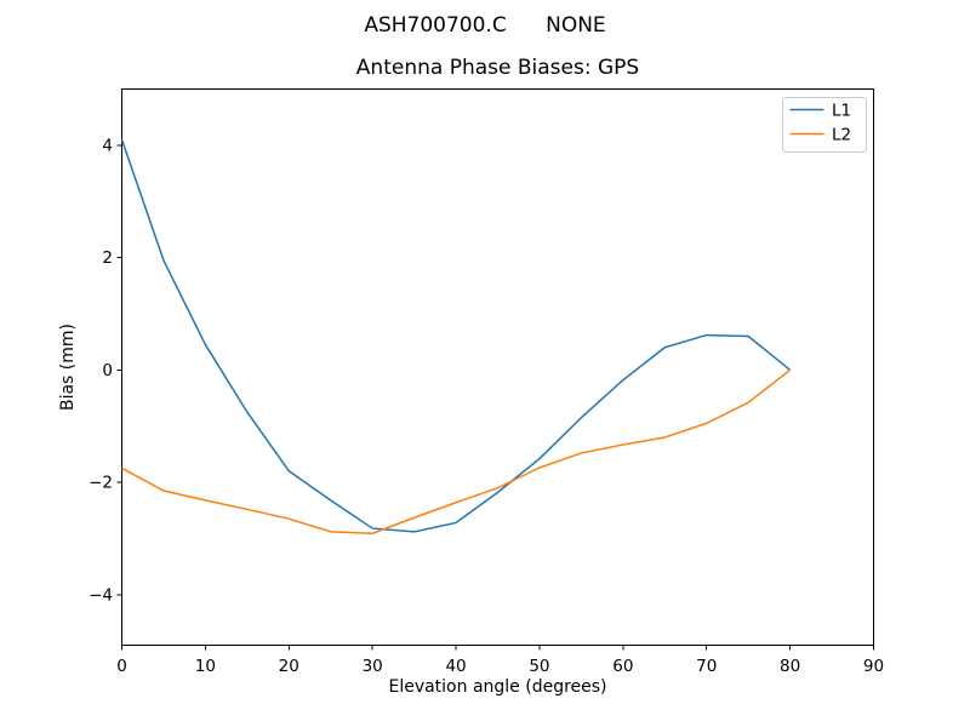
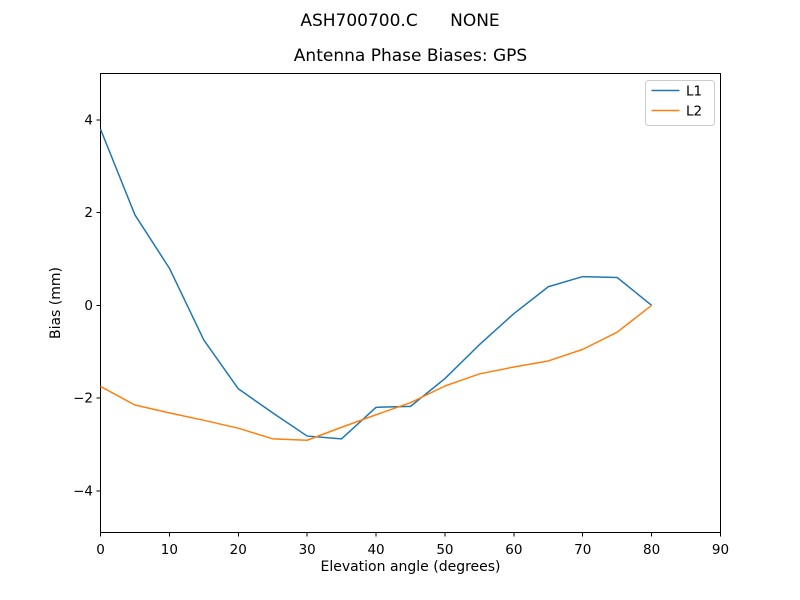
L1/0: 4.1 -> 3.8
L1/10: 0.5 -> 0.8
L1/40: -2.7 -> -2.2
